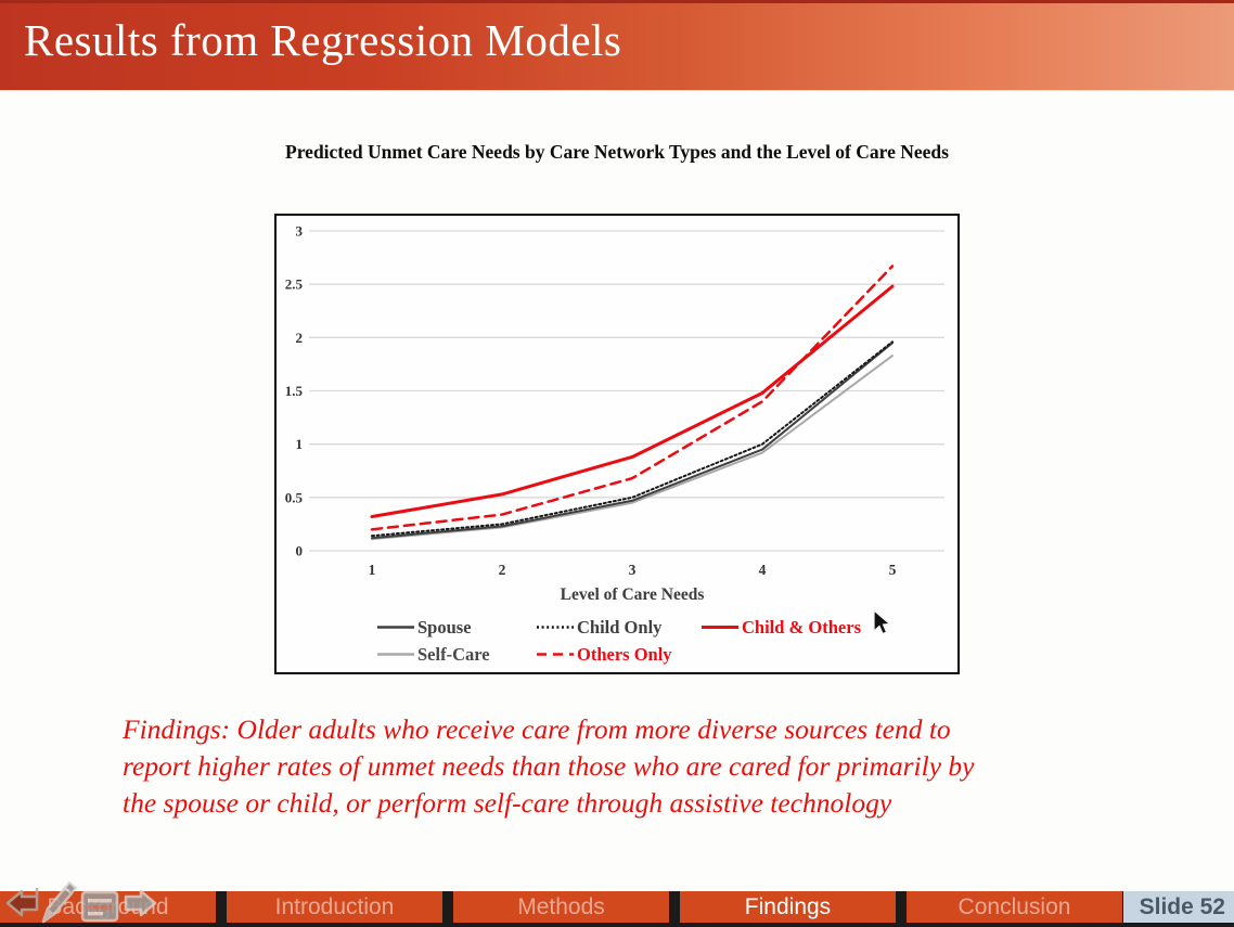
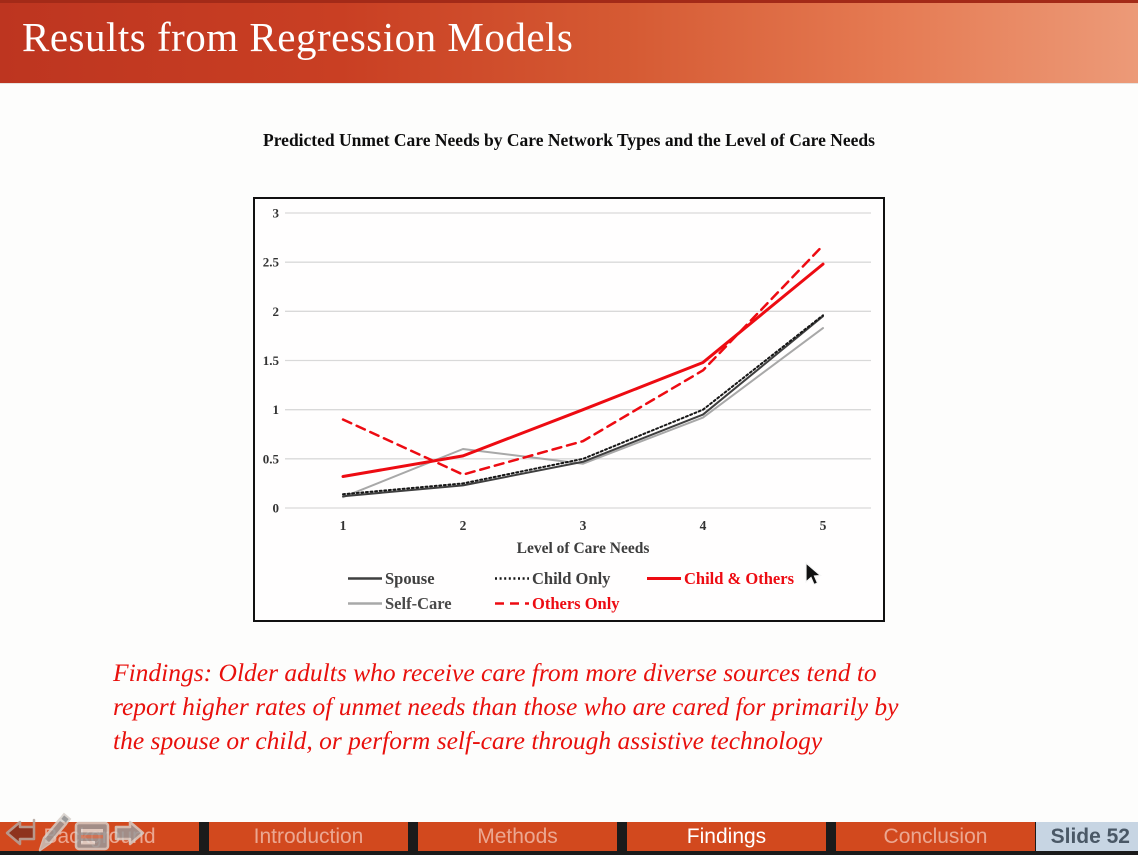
Others Only/1: 0.2 -> 0.9
Self-Care/2: 0.2 -> 0.6
Child & Others/3: 0.9 -> 1.0
